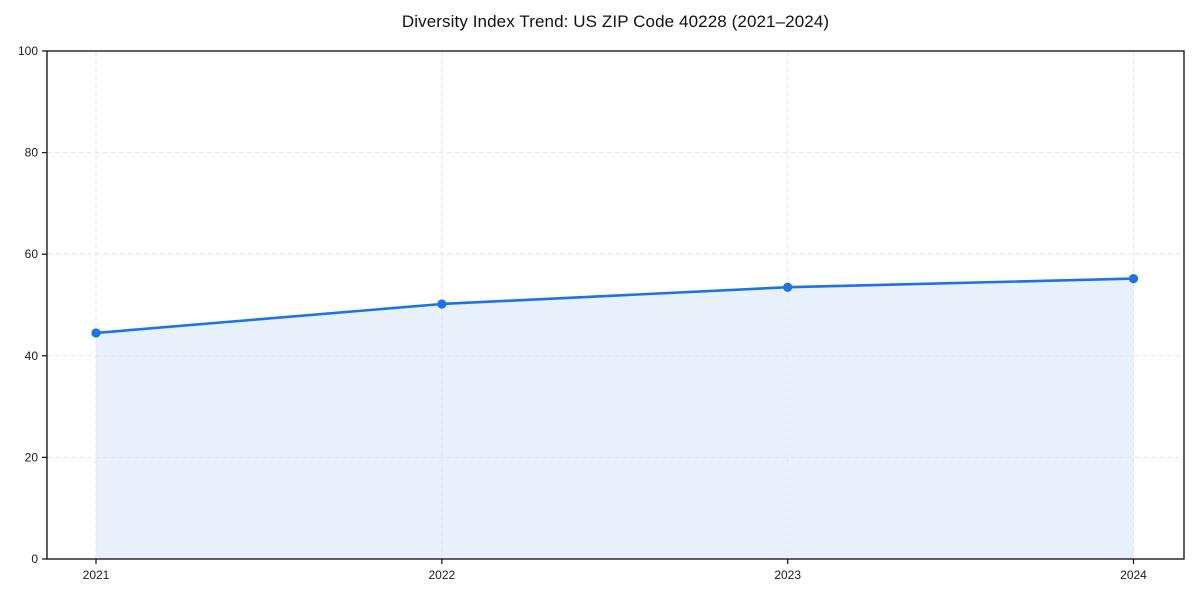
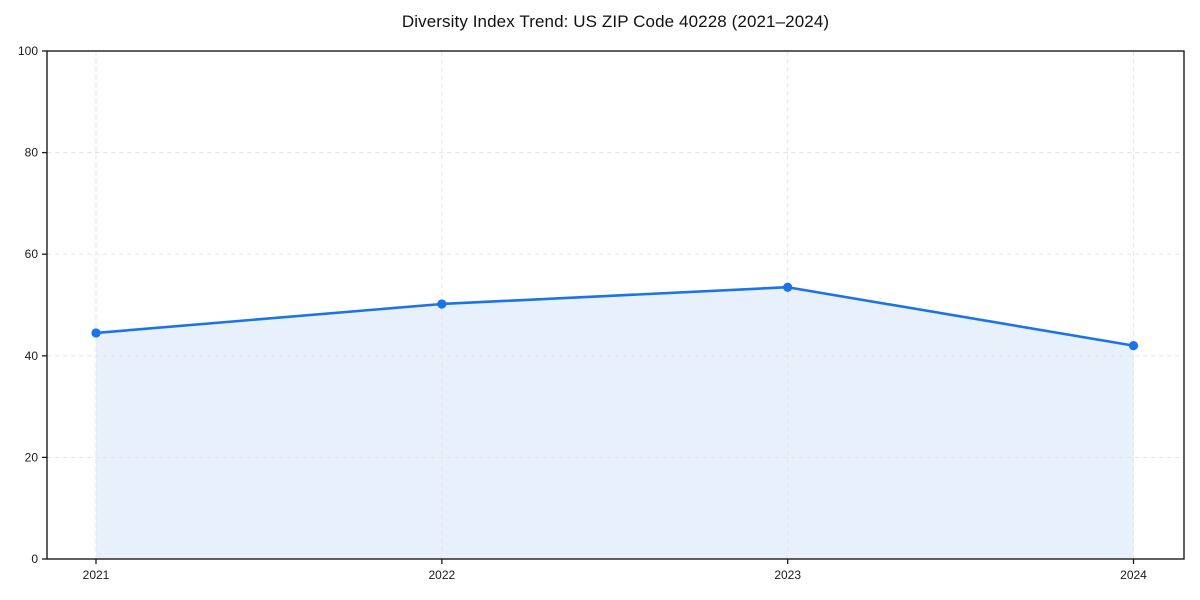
2024: 55 -> 42
